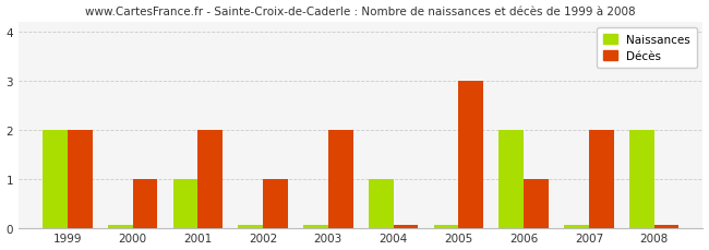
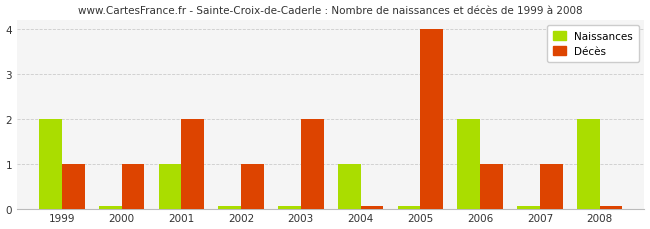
Décès/1999: 2 -> 1
Décès/2005: 3 -> 4
Décès/2007: 2 -> 1
